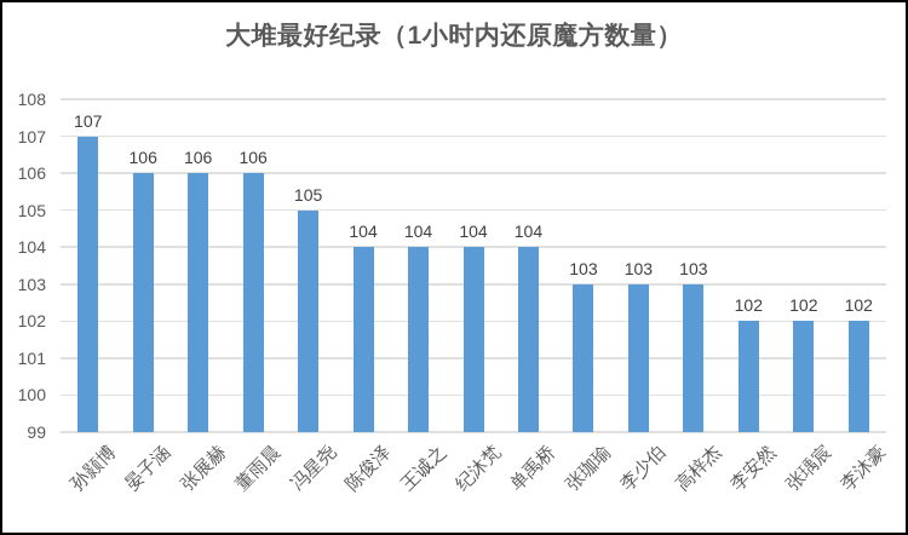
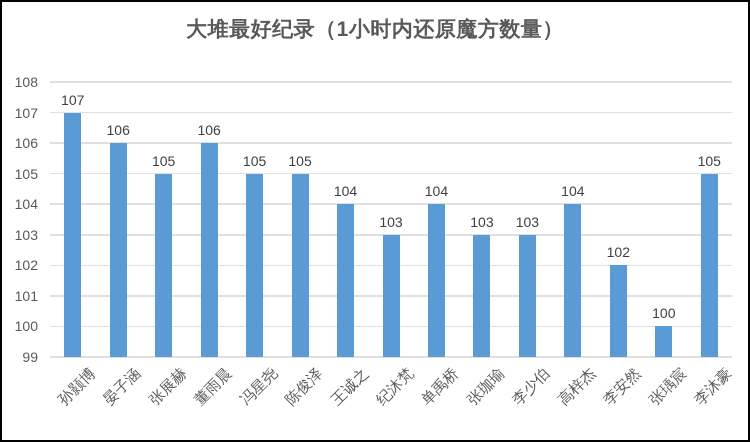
张展赫: 106 -> 105
陈俊泽: 104 -> 105
纪沐梵: 104 -> 103
高梓杰: 103 -> 104
张瑀宸: 102 -> 100
李沐豪: 102 -> 105
